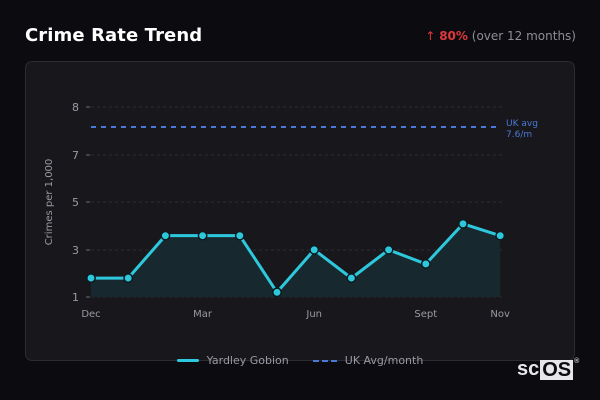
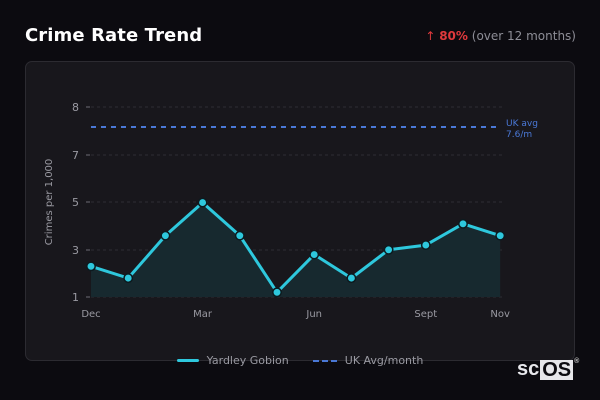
Yardley Gobion/Dec: 1.8 -> 2.3
Yardley Gobion/Mar: 3.6 -> 5.0
Yardley Gobion/Jun: 3.0 -> 2.8
Yardley Gobion/Sept: 2.4 -> 3.2
